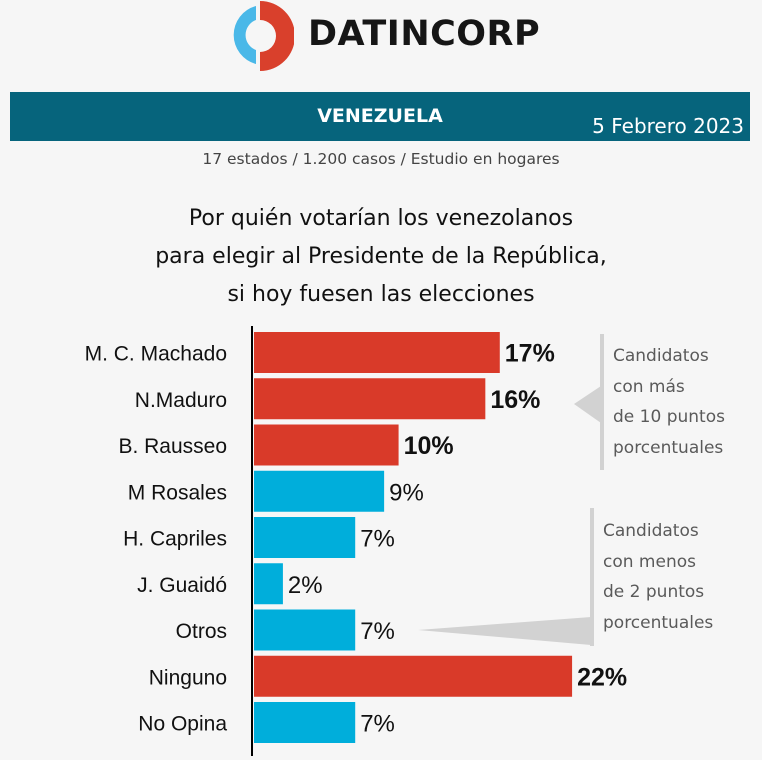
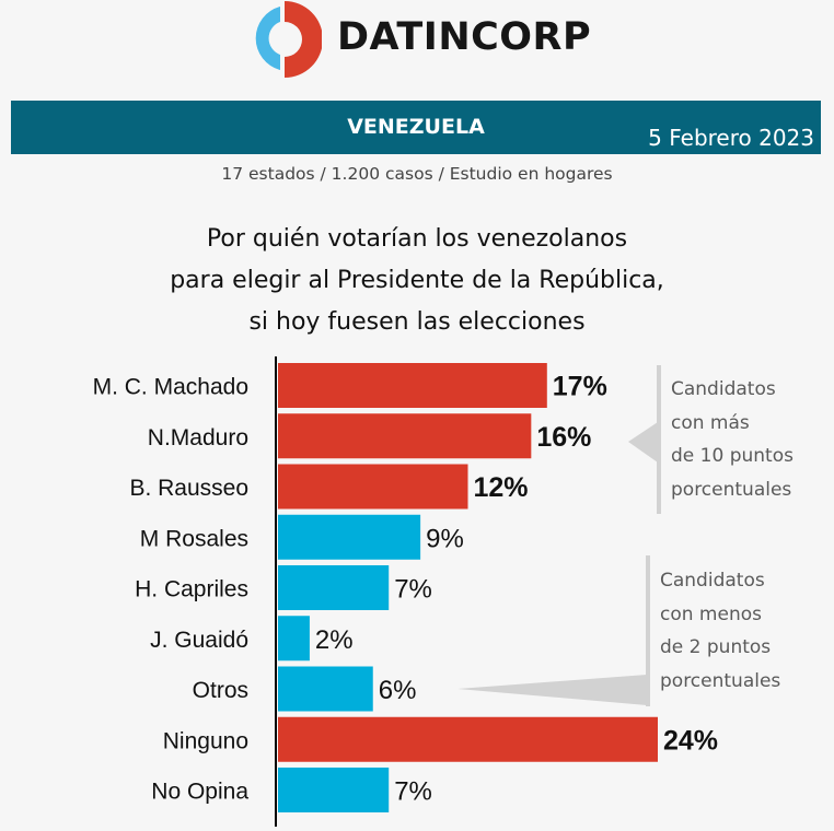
B. Rausseo: 10% -> 12%
Otros: 7% -> 6%
Ninguno: 22% -> 24%
